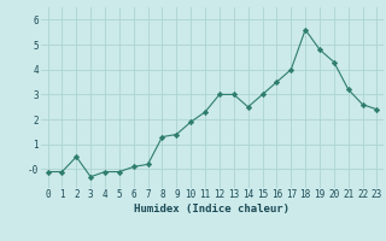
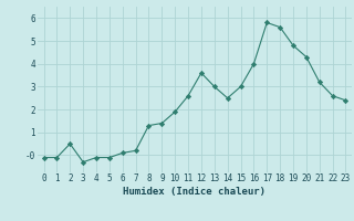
11: 2.3 -> 2.6
12: 3.0 -> 3.6
16: 3.5 -> 4.0
17: 4.0 -> 5.8
